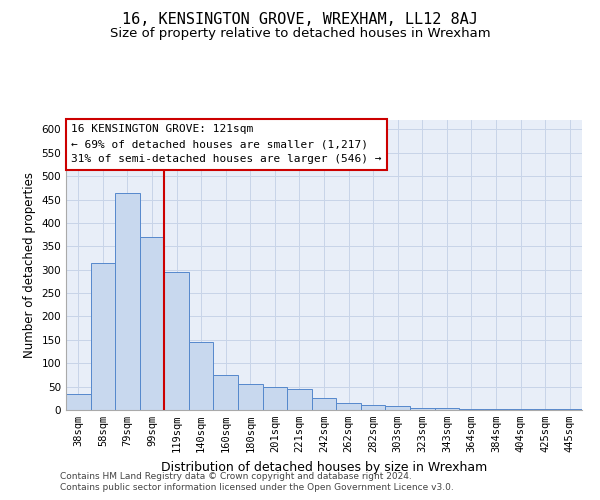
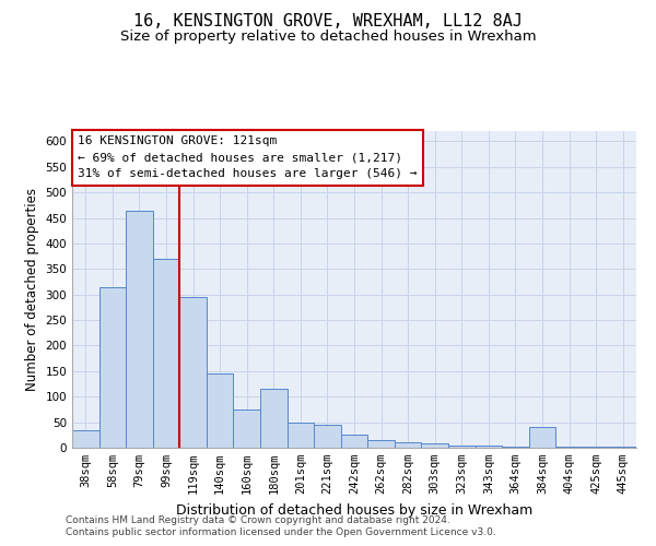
180sqm: 55 -> 115
384sqm: 3 -> 40
